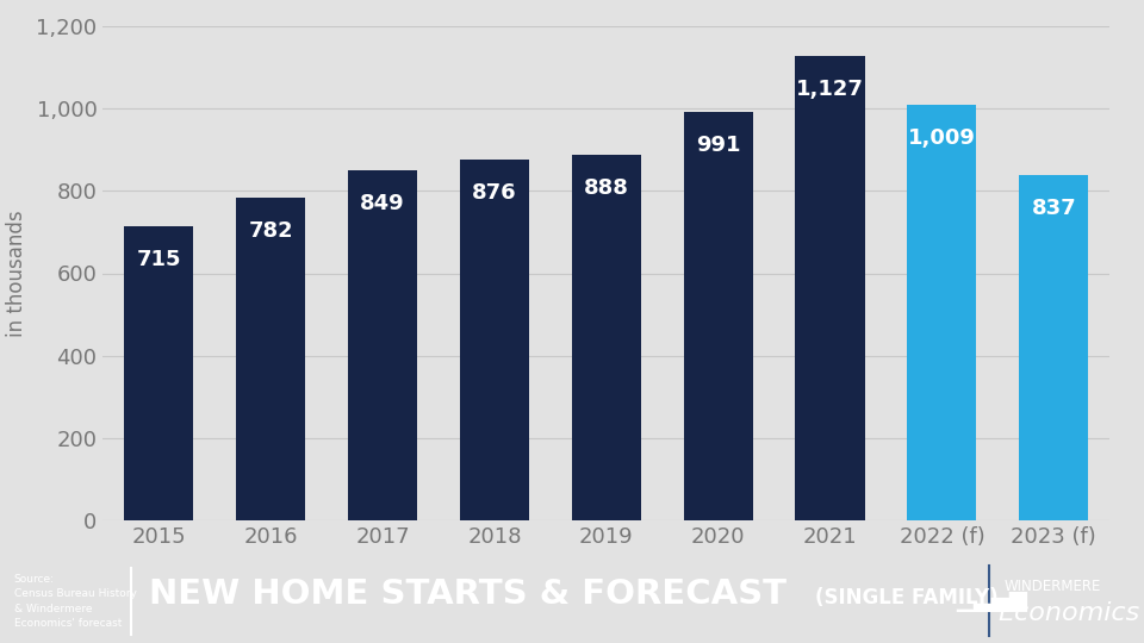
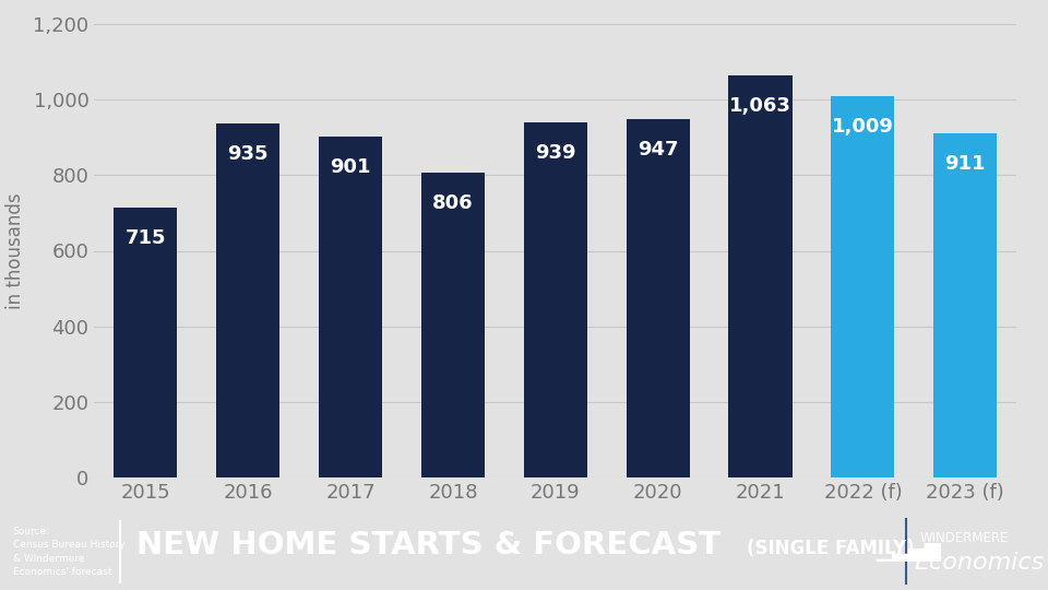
2016: 782 -> 935
2017: 849 -> 901
2018: 876 -> 806
2019: 888 -> 939
2020: 991 -> 947
2021: 1,127 -> 1,063
2023 (f): 837 -> 911
